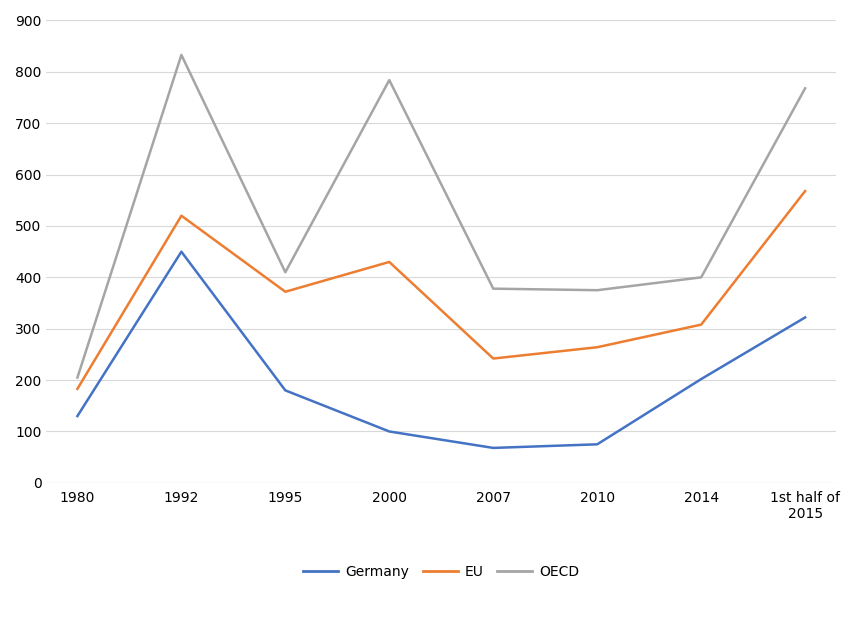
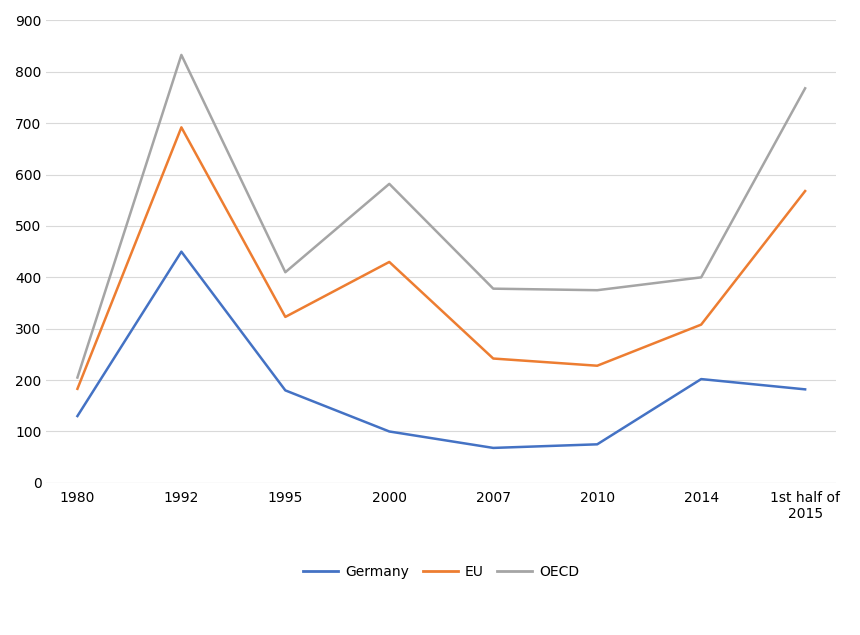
EU/1992: 520 -> 692
EU/1995: 372 -> 323
OECD/2000: 784 -> 582
EU/2010: 264 -> 228
Germany/1st half of 2015: 322 -> 182
